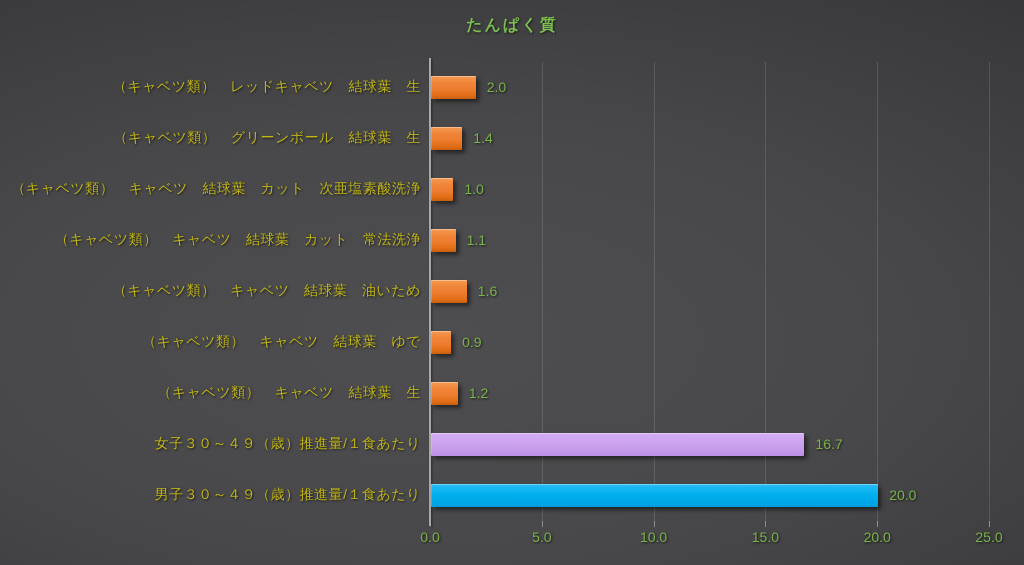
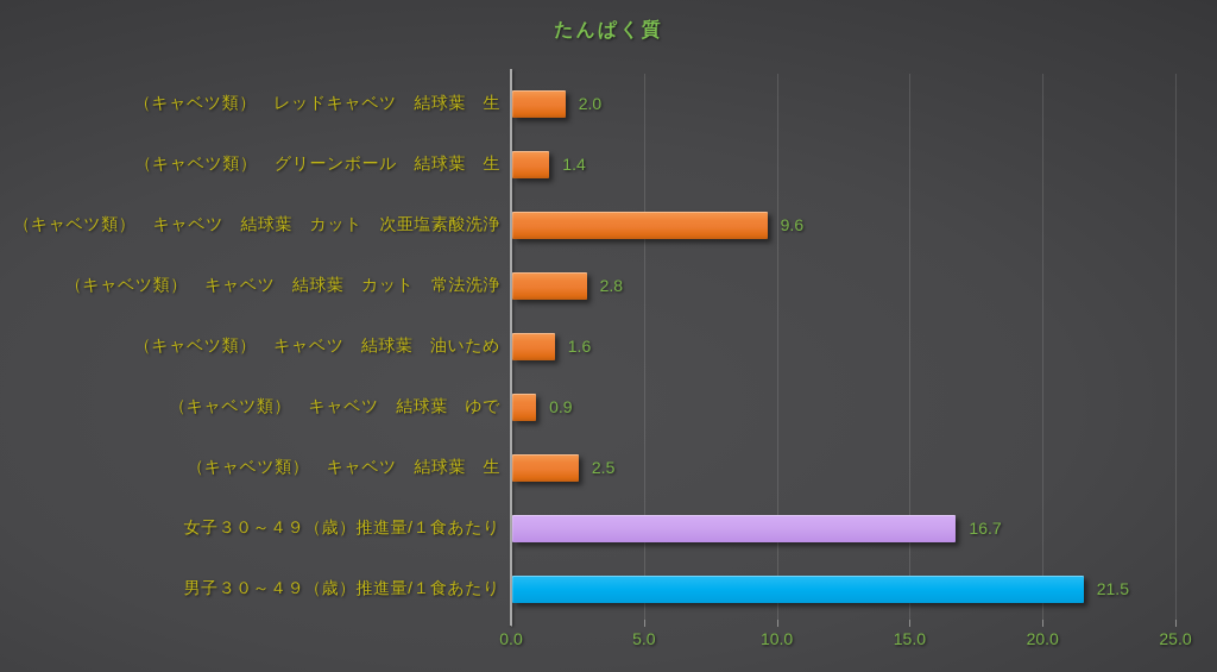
（キャベツ類） キャベツ 結球葉 カット 次亜塩素酸洗浄: 1.0 -> 9.6
（キャベツ類） キャベツ 結球葉 カット 常法洗浄: 1.1 -> 2.8
（キャベツ類） キャベツ 結球葉 生: 1.2 -> 2.5
男子３０～４９（歳）推進量/１食あたり: 20.0 -> 21.5
